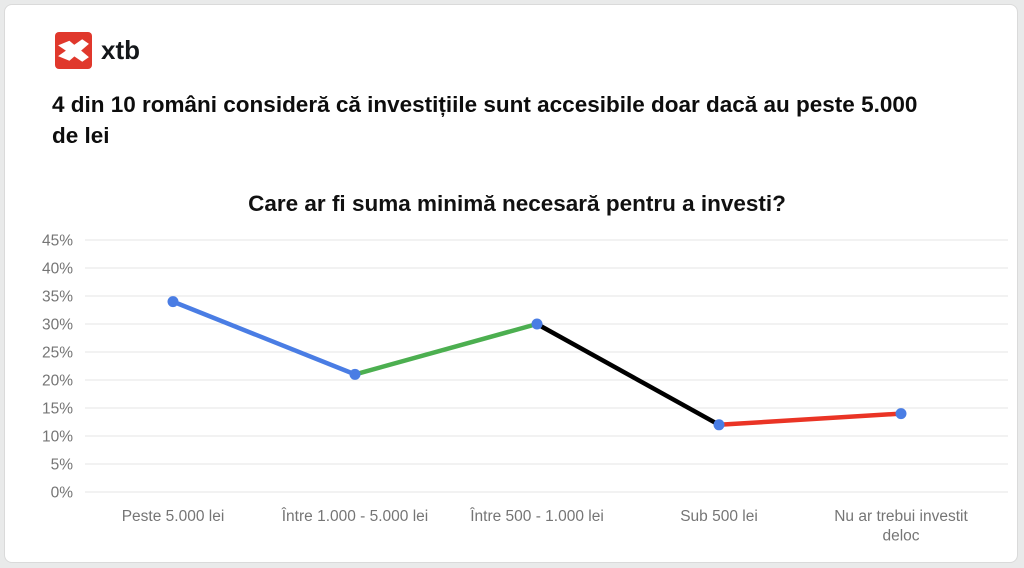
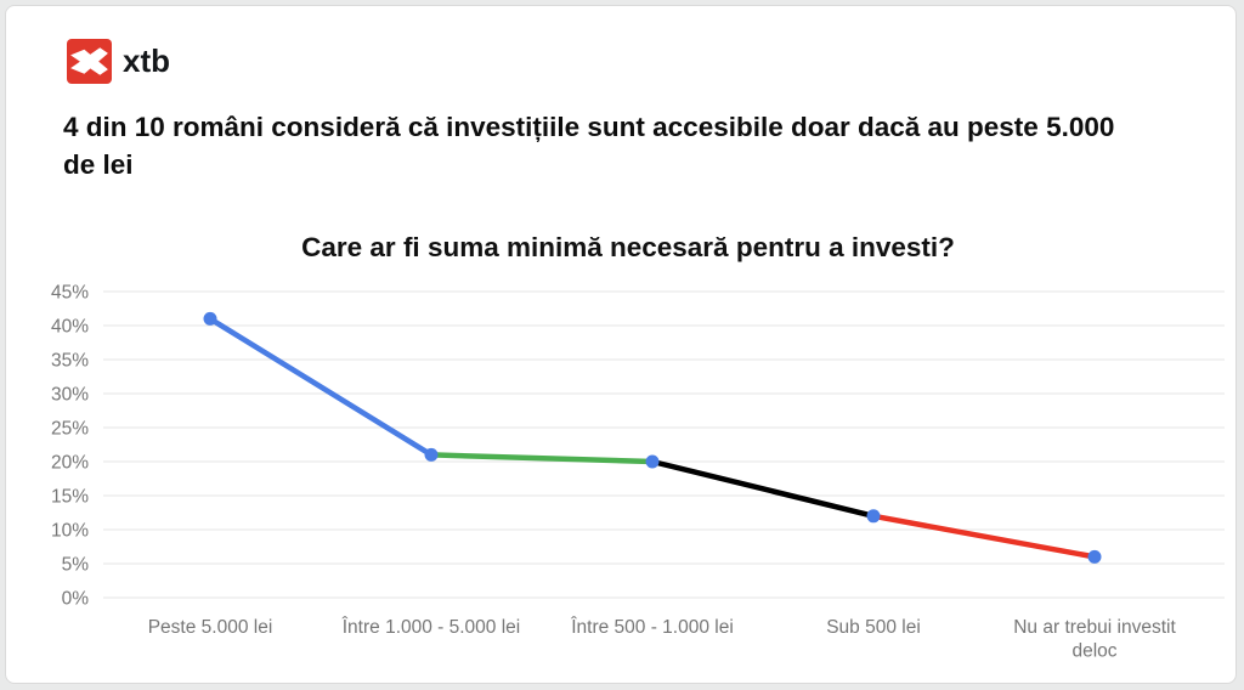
Peste 5.000 lei: 34% -> 41%
Între 500 - 1.000 lei: 30% -> 20%
Nu ar trebui investit deloc: 14% -> 6%
